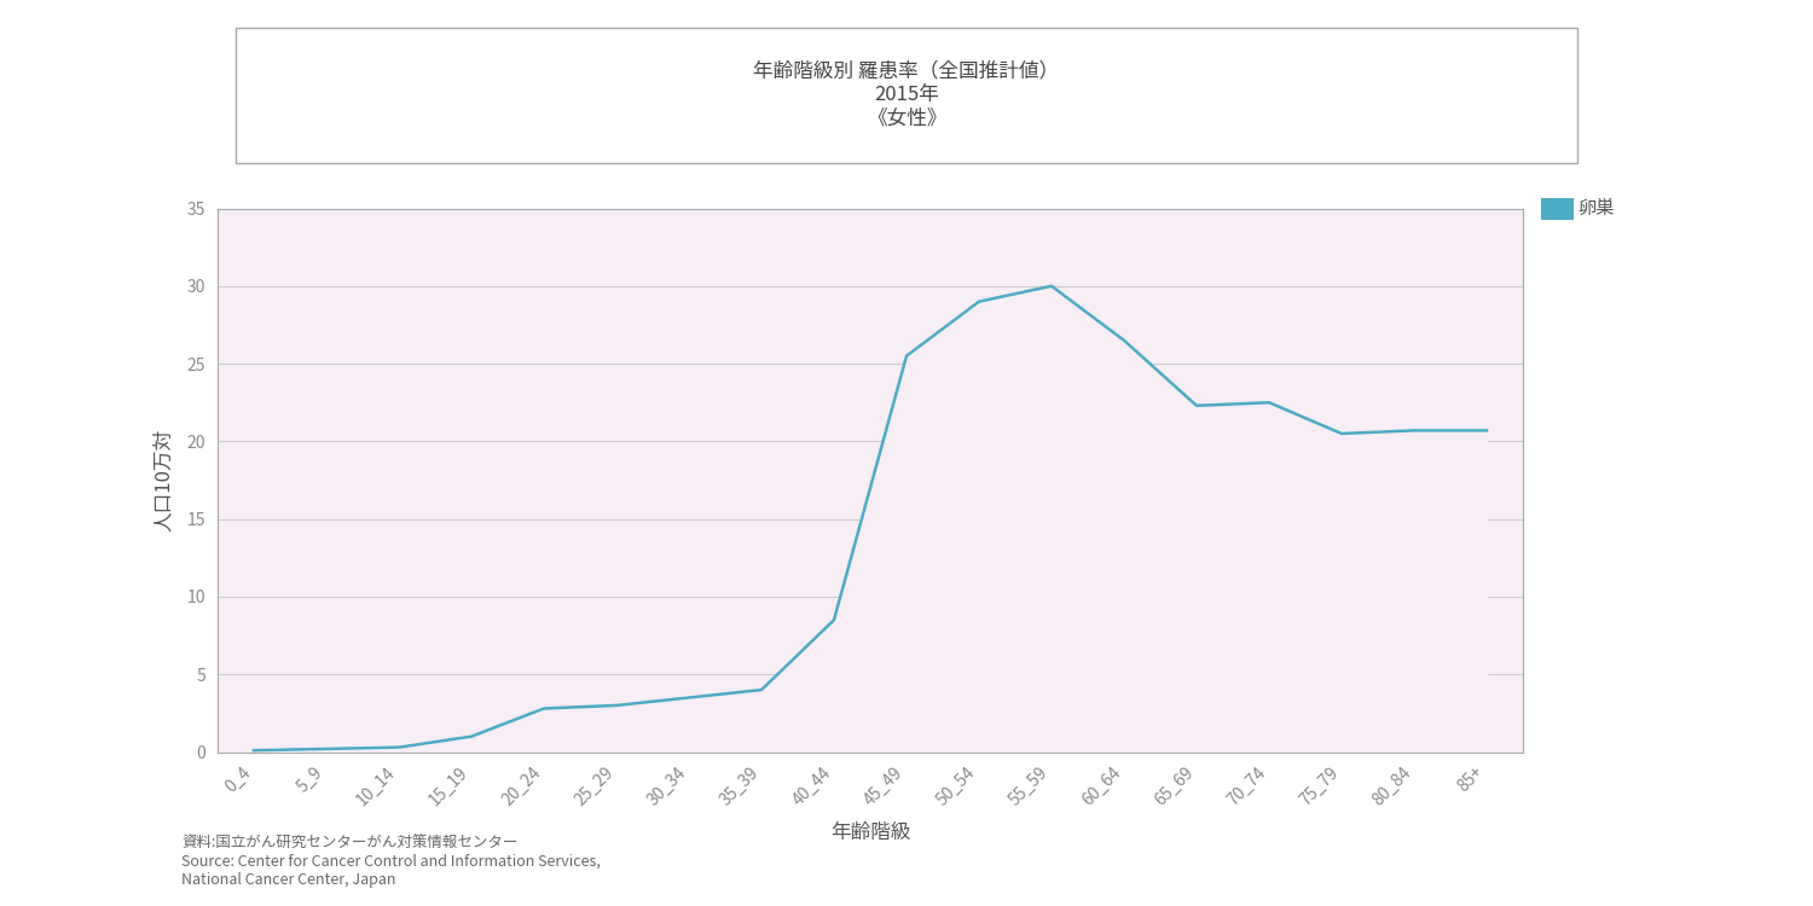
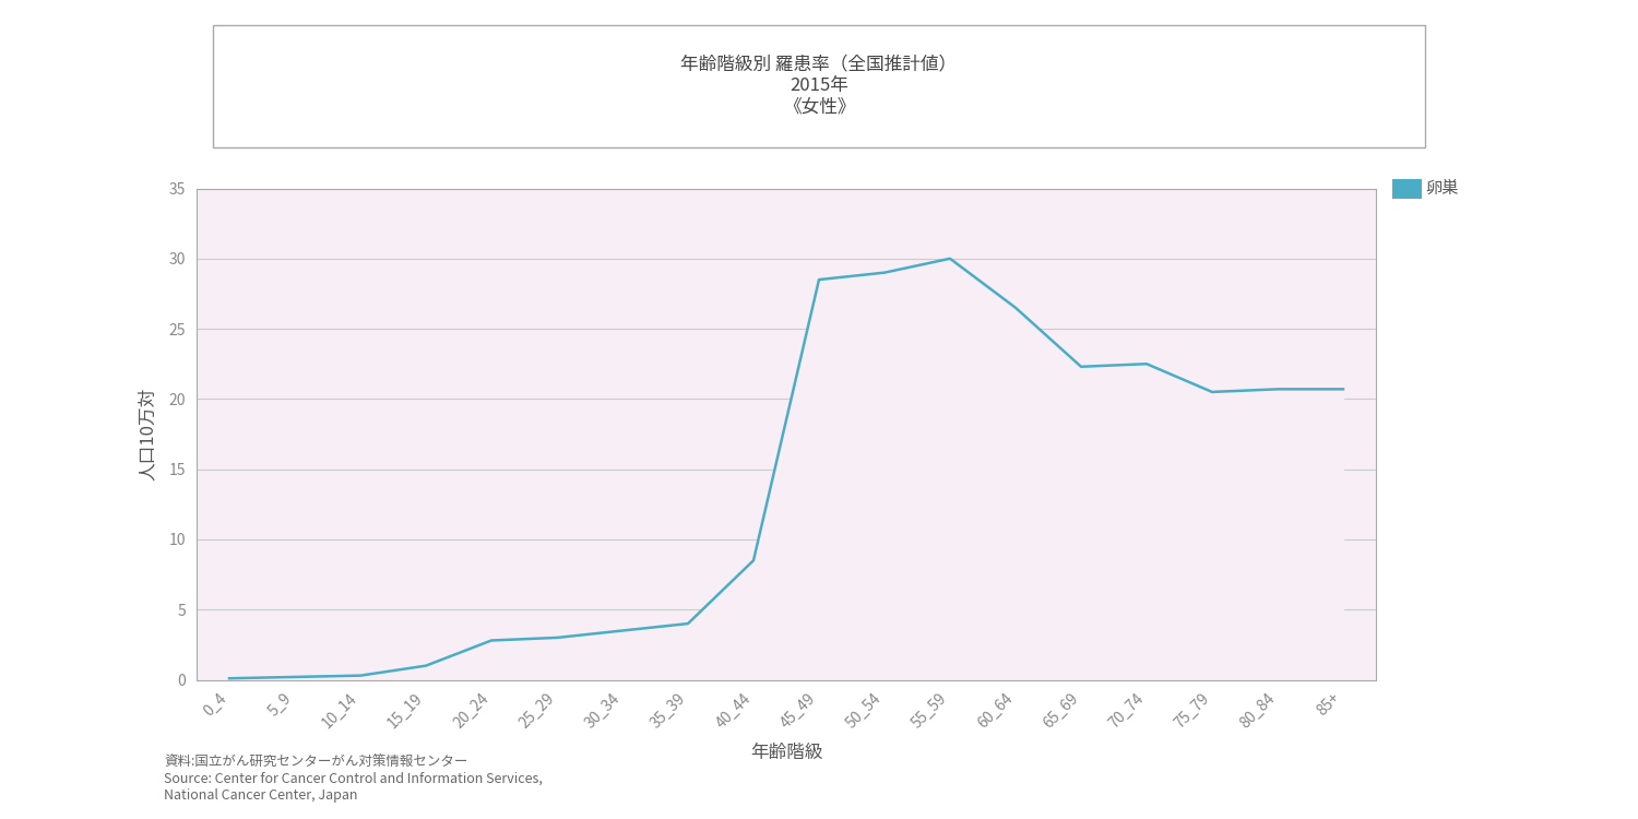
45_49: 25.5 -> 28.5
